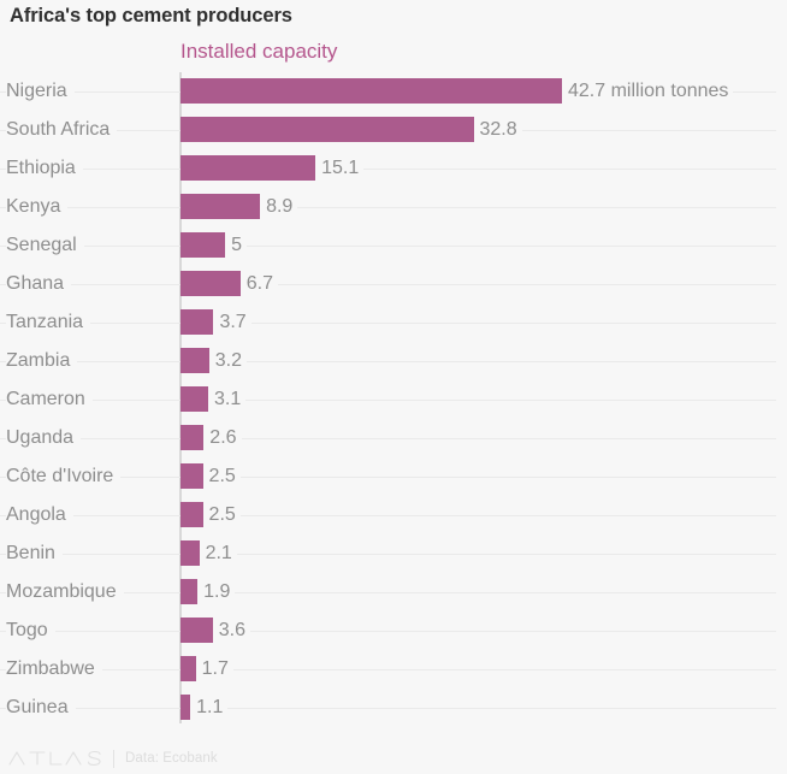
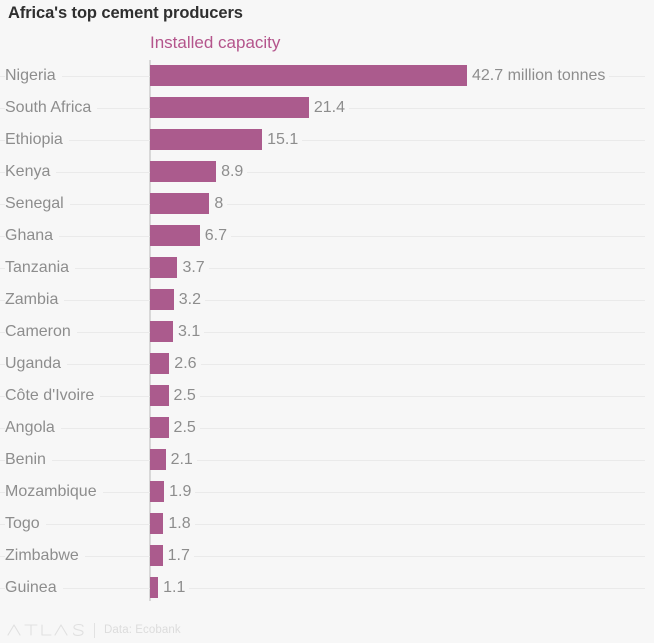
South Africa: 32.8 -> 21.4
Senegal: 5 -> 8
Togo: 3.6 -> 1.8
